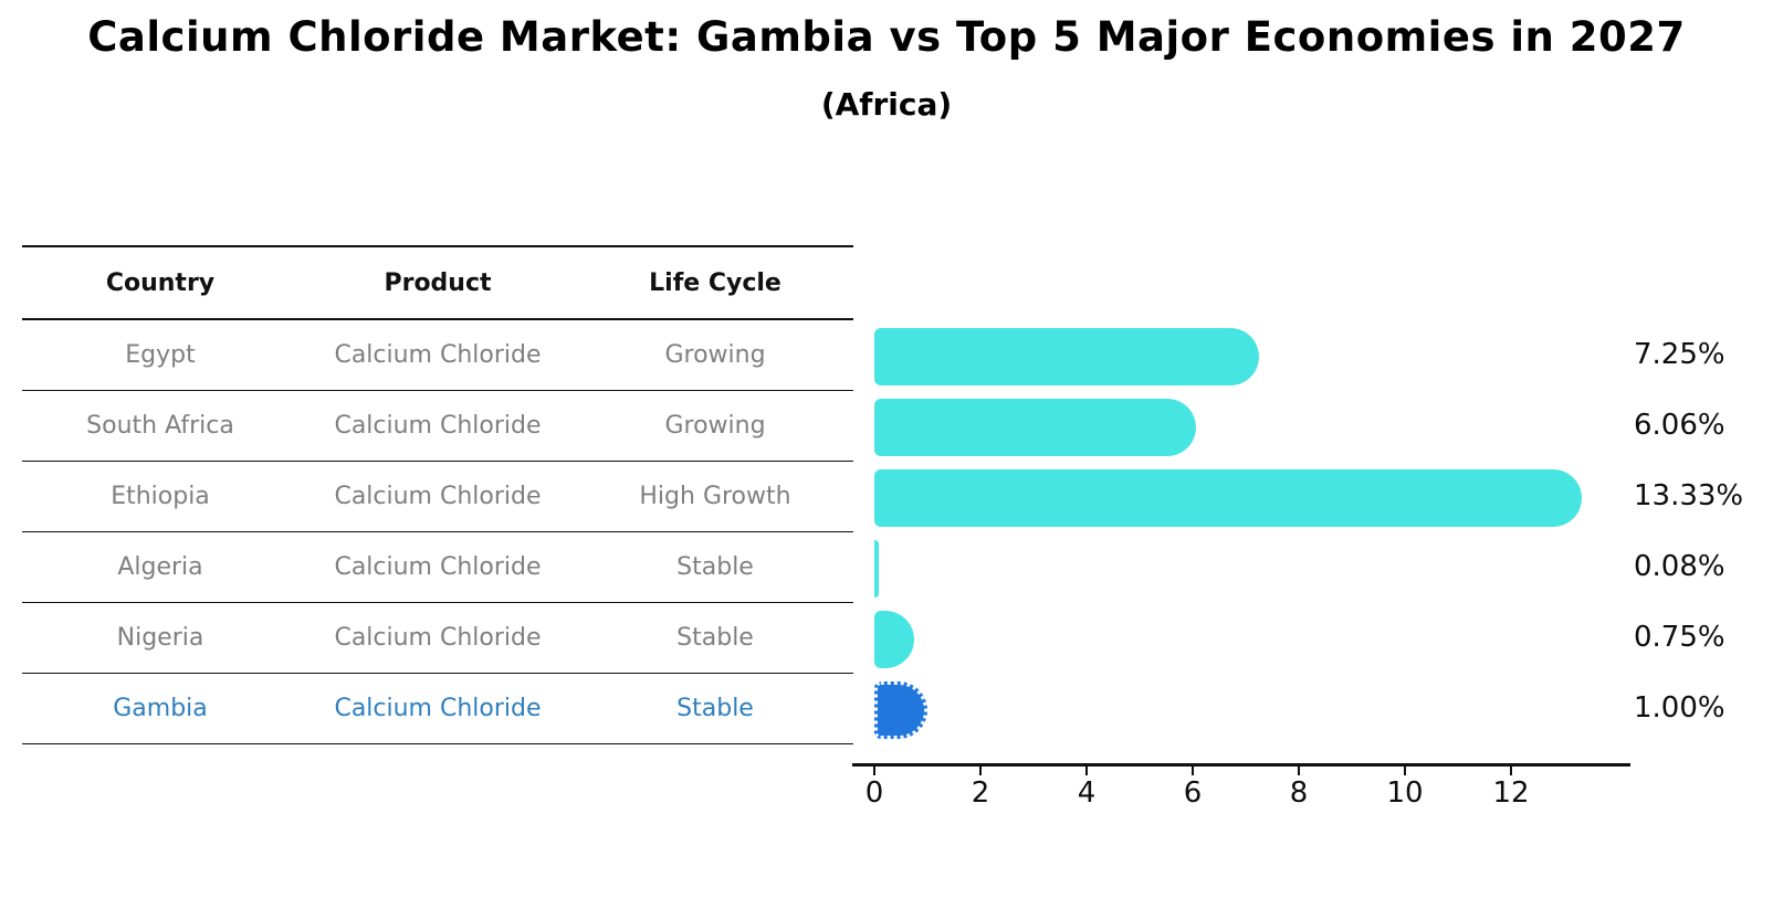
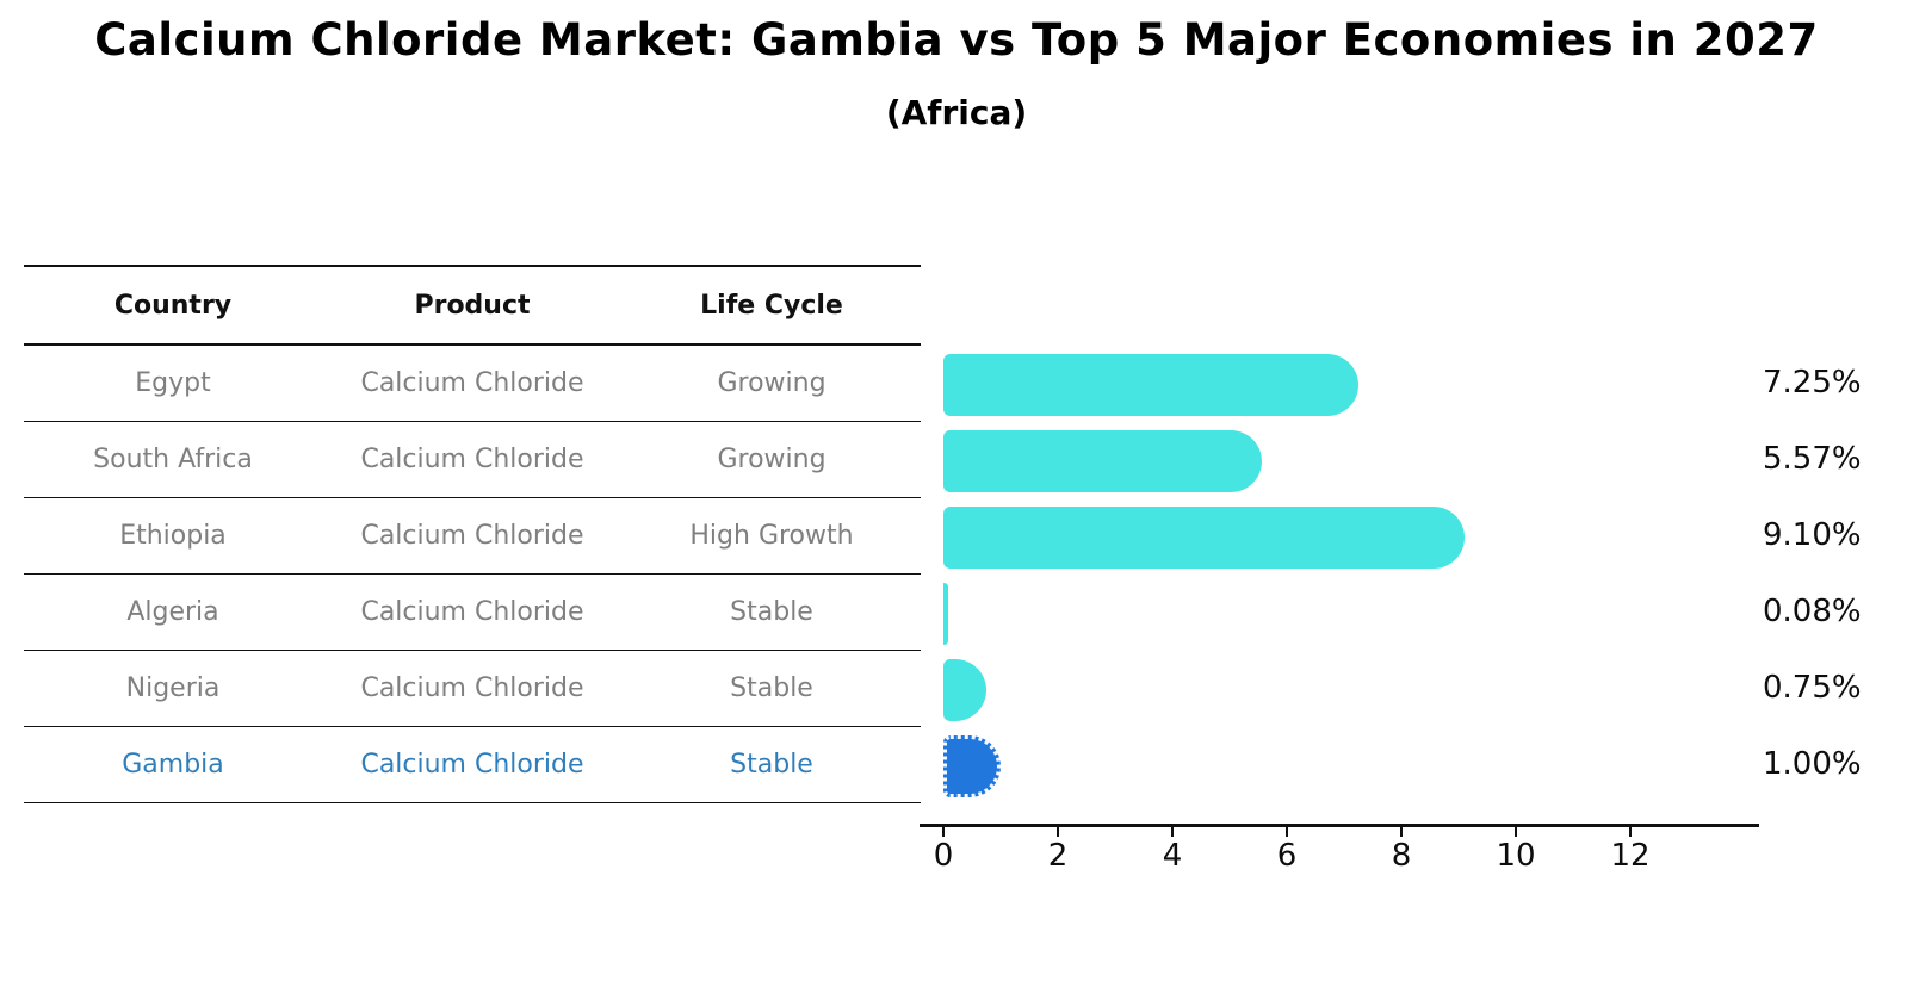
South Africa: 6.06% -> 5.57%
Ethiopia: 13.33% -> 9.10%
